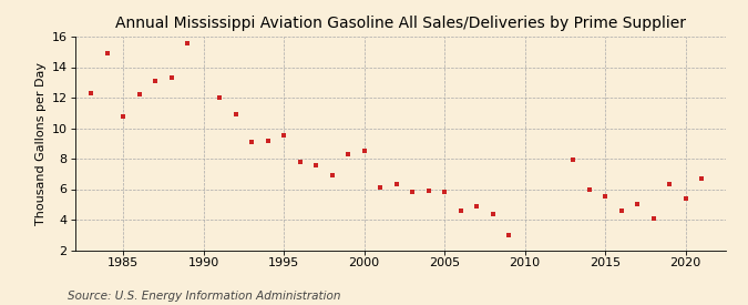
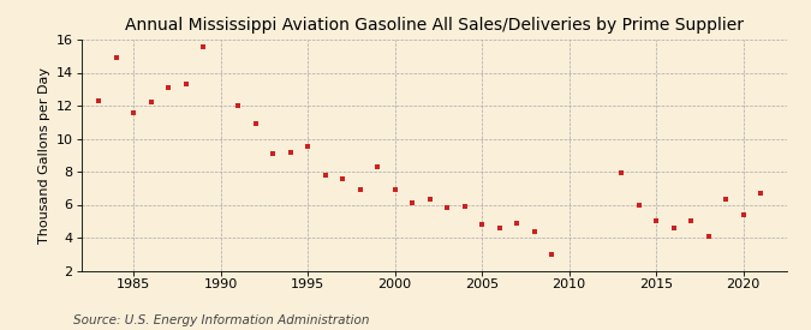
1985: 10.8 -> 11.6
2000: 8.5 -> 6.9
2005: 5.8 -> 4.8
2015: 5.5 -> 5.0
